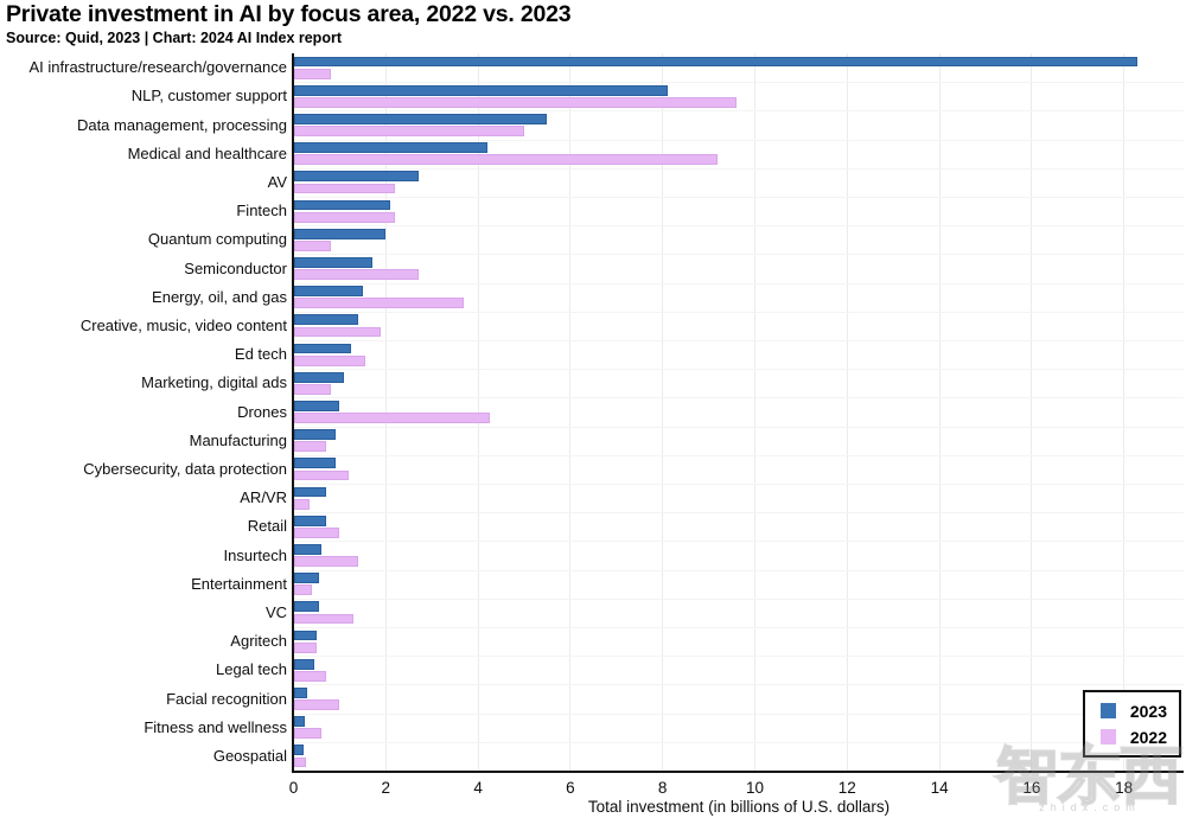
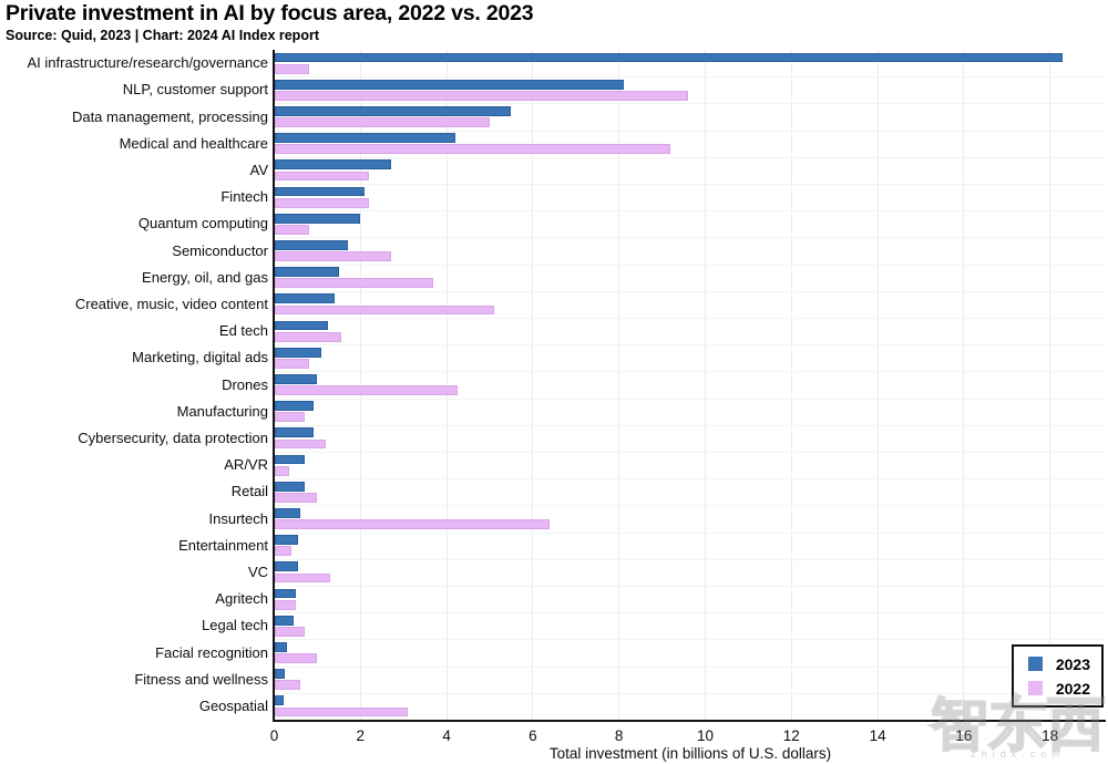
2022/Creative, music, video content: 1.9 -> 5.1
2022/Insurtech: 1.4 -> 6.4
2022/Geospatial: 0.3 -> 3.1
